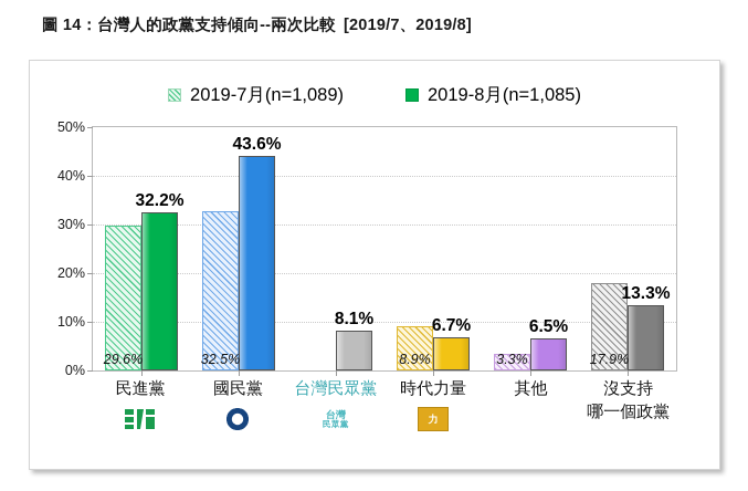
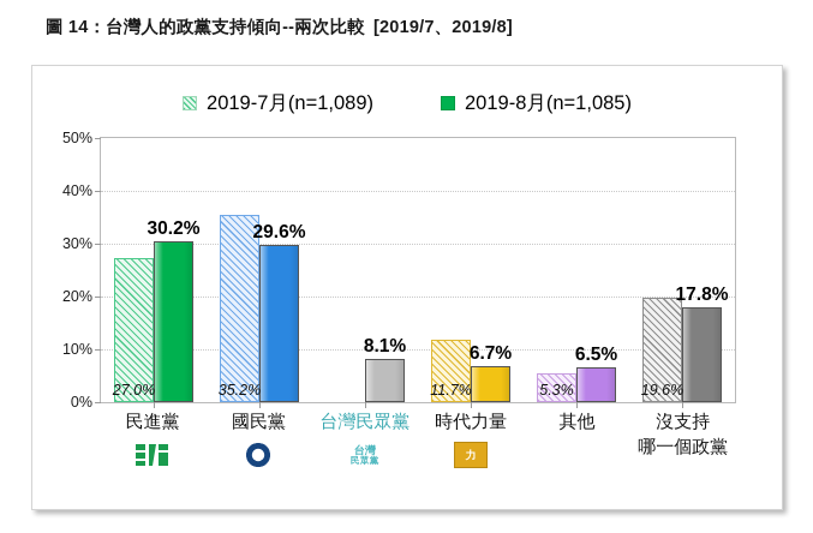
2019-7月(n=1,089)/民進黨: 29.6% -> 27.0%
2019-8月(n=1,085)/民進黨: 32.2% -> 30.2%
2019-7月(n=1,089)/國民黨: 32.5% -> 35.2%
2019-8月(n=1,085)/國民黨: 43.6% -> 29.6%
2019-7月(n=1,089)/時代力量: 8.9% -> 11.7%
2019-7月(n=1,089)/其他: 3.3% -> 5.3%
2019-7月(n=1,089)/沒支持哪一個政黨: 17.9% -> 19.6%
2019-8月(n=1,085)/沒支持哪一個政黨: 13.3% -> 17.8%
